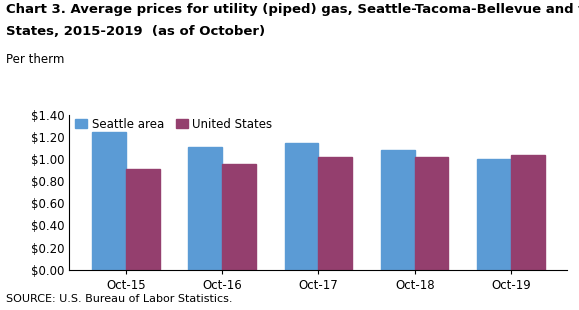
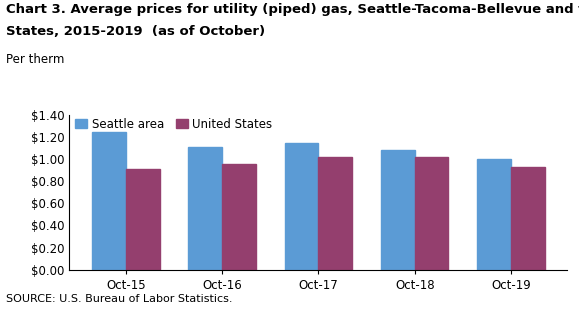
United States/Oct-19: $1.04 -> $0.93
